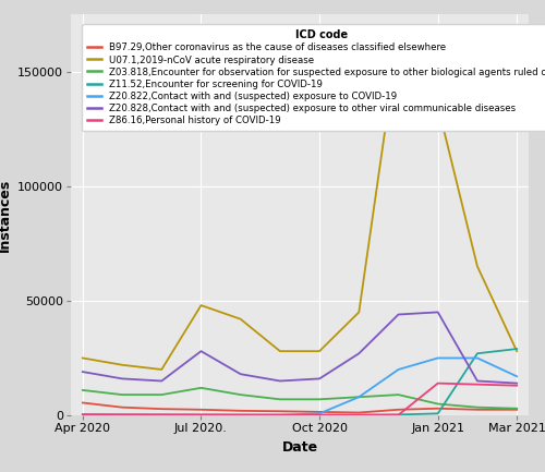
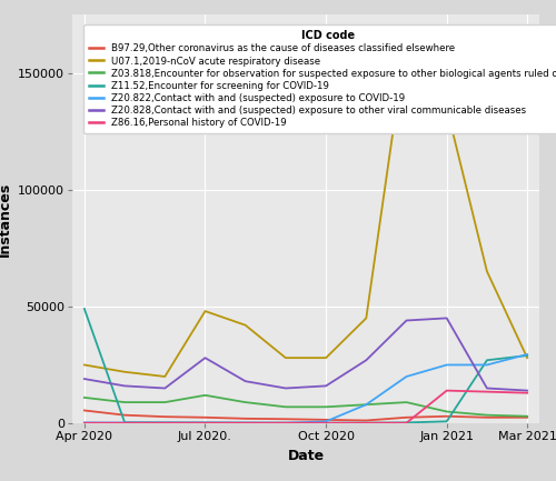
Z11.52,Encounter for screening for COVID-19/Apr 2020: 500 -> 49000
Z20.822,Contact with and (suspected) exposure to COVID-19/Mar 2021: 17000 -> 29500
